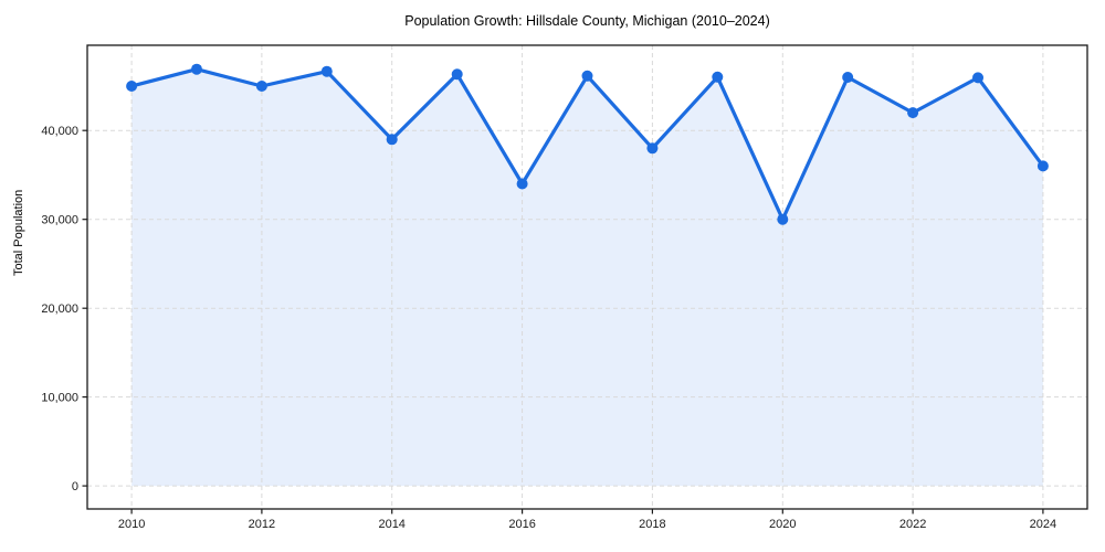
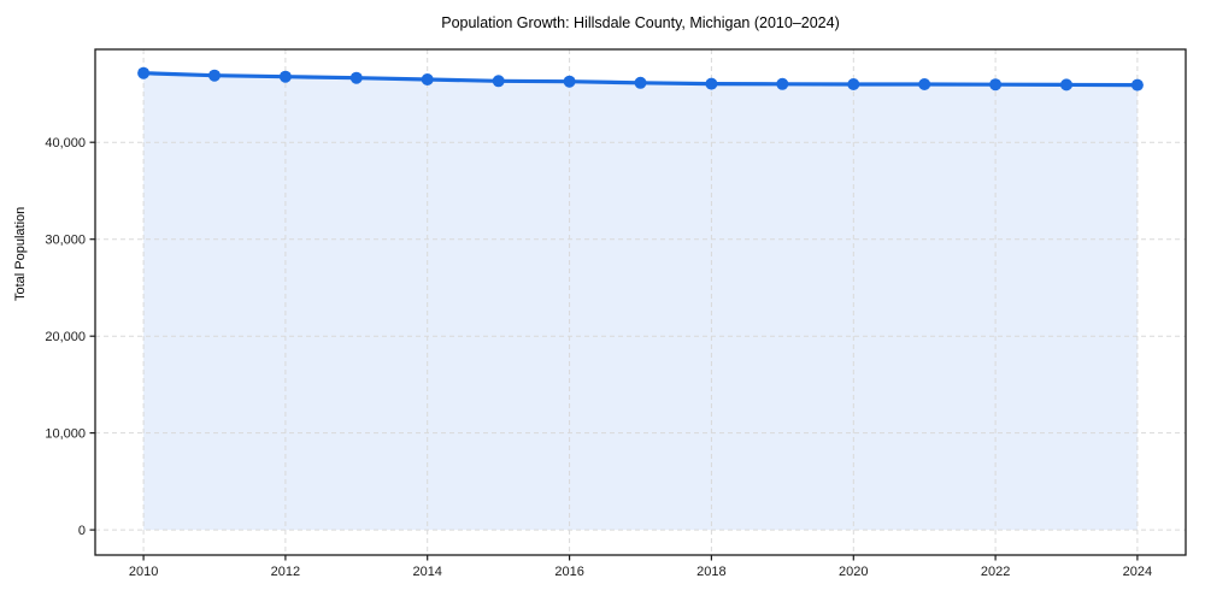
2010: 45000 -> 47000
2012: 45000 -> 47000
2014: 39000 -> 46000
2016: 34000 -> 46000
2018: 38000 -> 46000
2020: 30000 -> 46000
2022: 42000 -> 46000
2024: 36000 -> 46000
